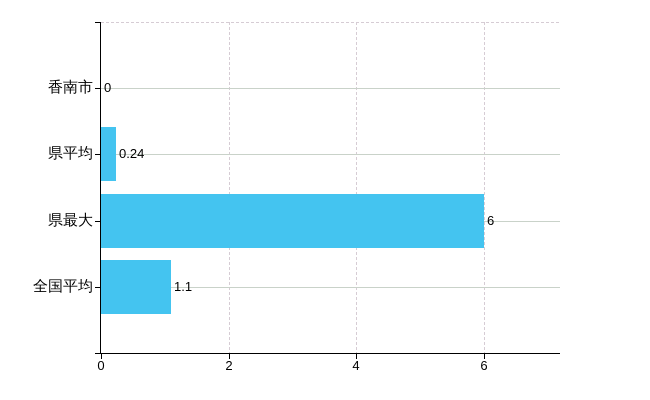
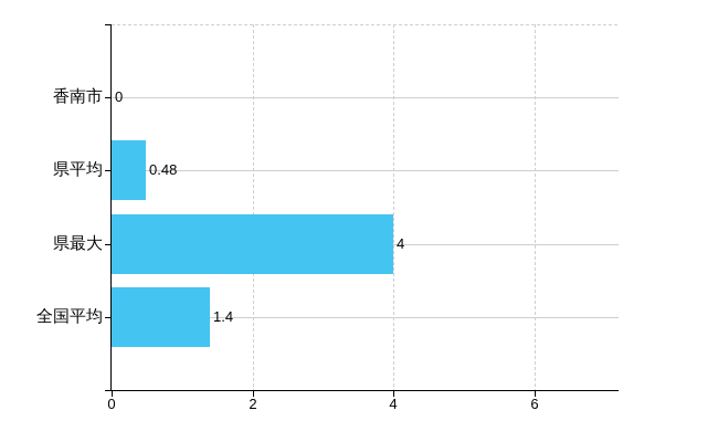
県平均: 0.24 -> 0.48
県最大: 6 -> 4
全国平均: 1.1 -> 1.4
